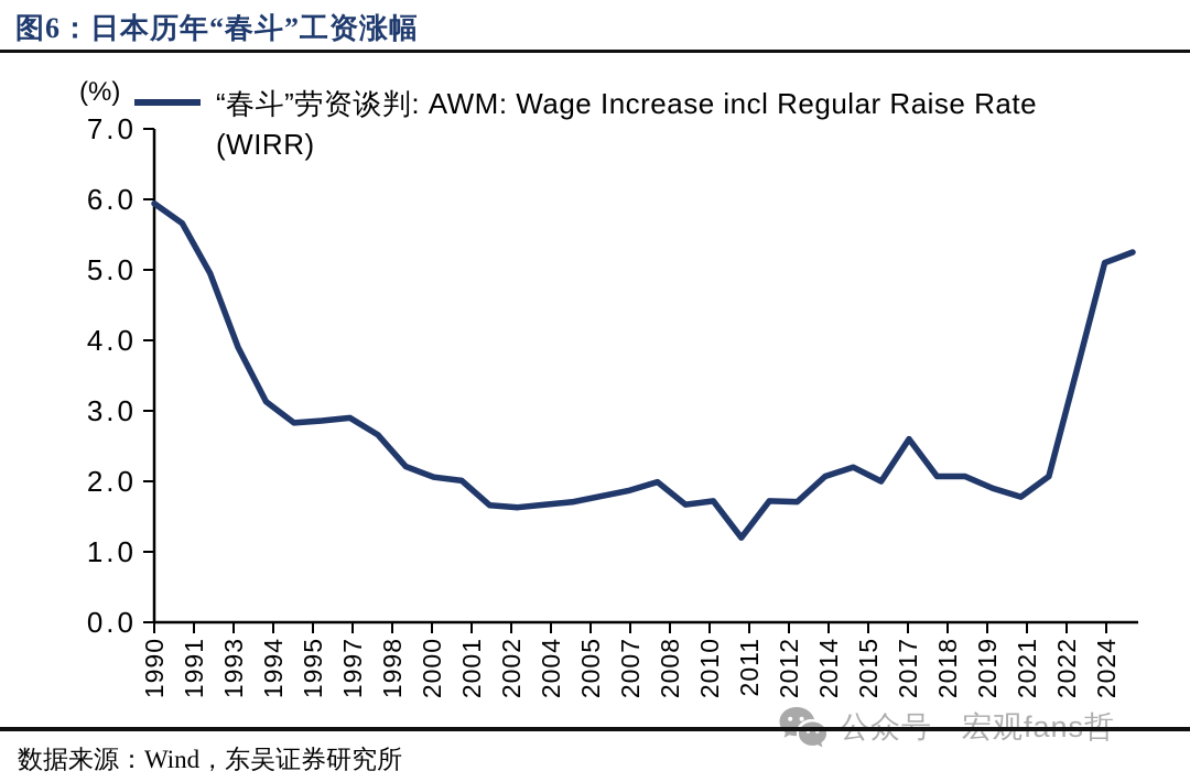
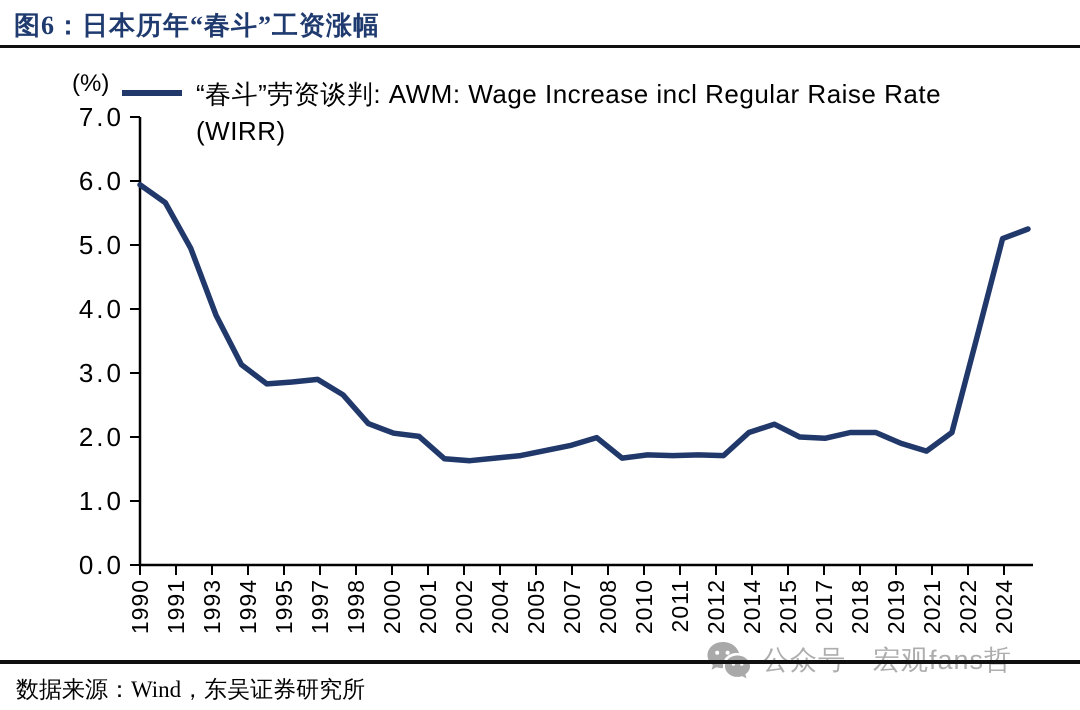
2011: 1.2 -> 1.7
2017: 2.6 -> 2.0
